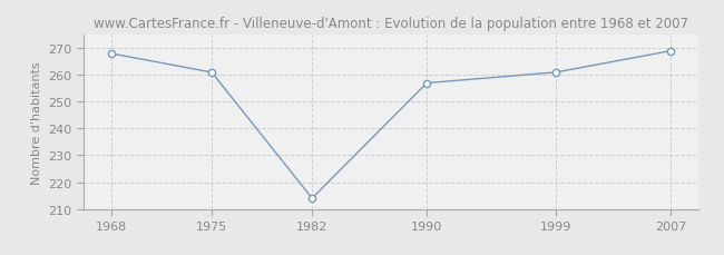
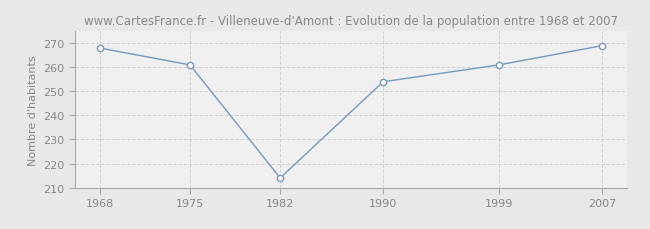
1990: 257 -> 254
